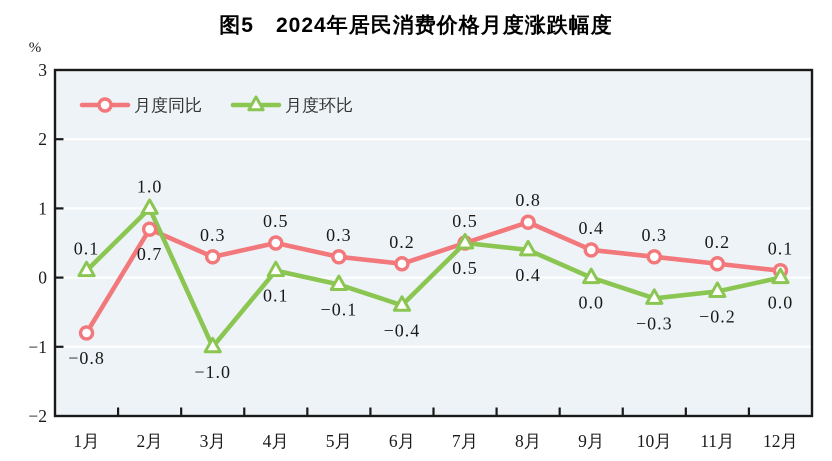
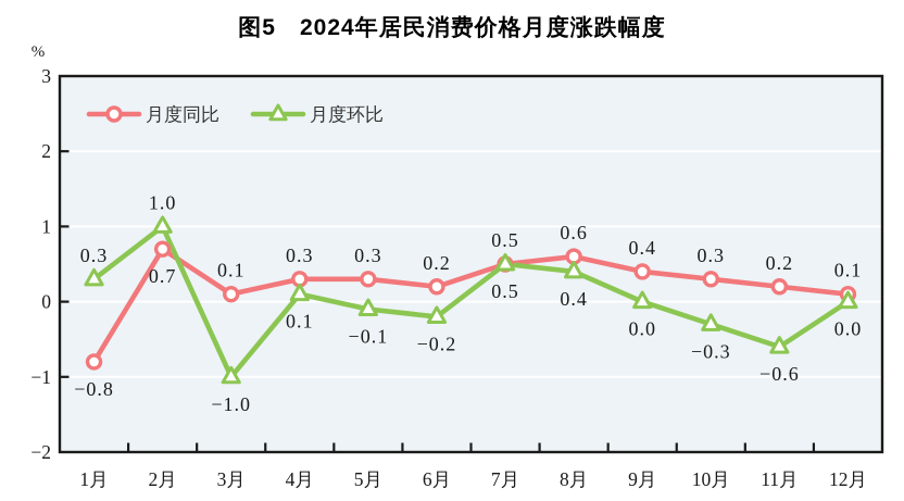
月度环比/1月: 0.1 -> 0.3
月度同比/3月: 0.3 -> 0.1
月度同比/4月: 0.5 -> 0.3
月度环比/6月: −0.4 -> −0.2
月度同比/8月: 0.8 -> 0.6
月度环比/11月: −0.2 -> −0.6
